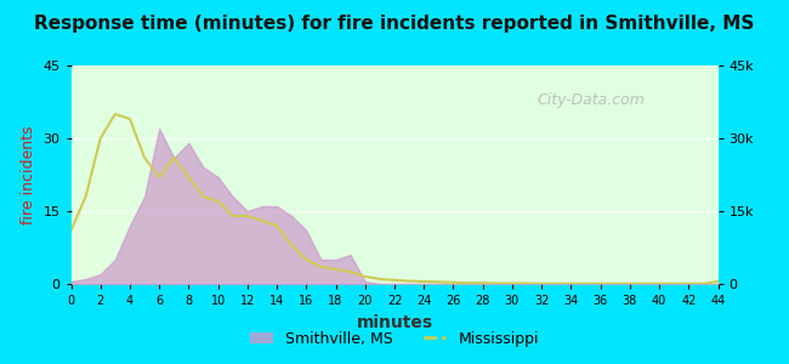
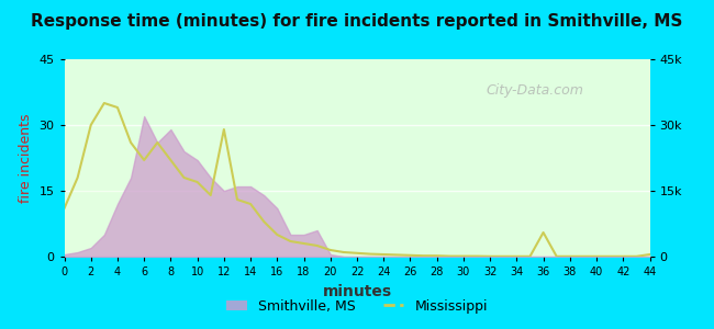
Mississippi/12: 14.0 -> 29.0
Mississippi/36: 0.1 -> 5.5
